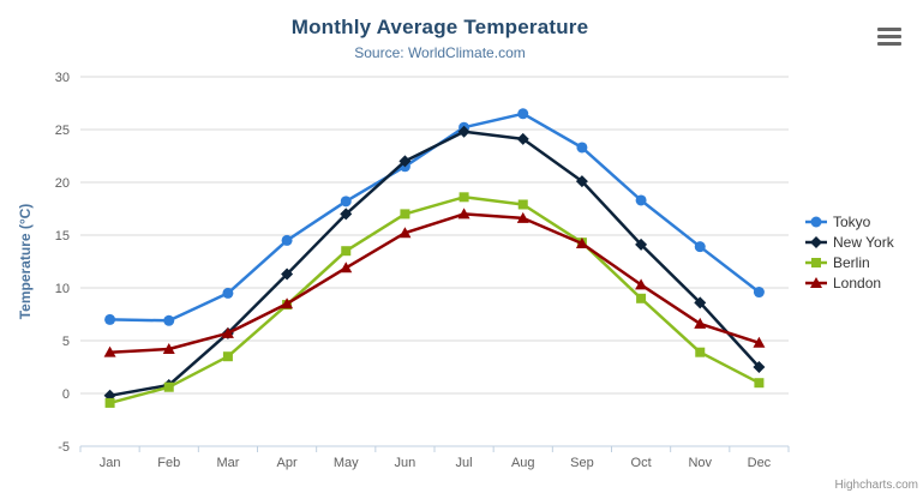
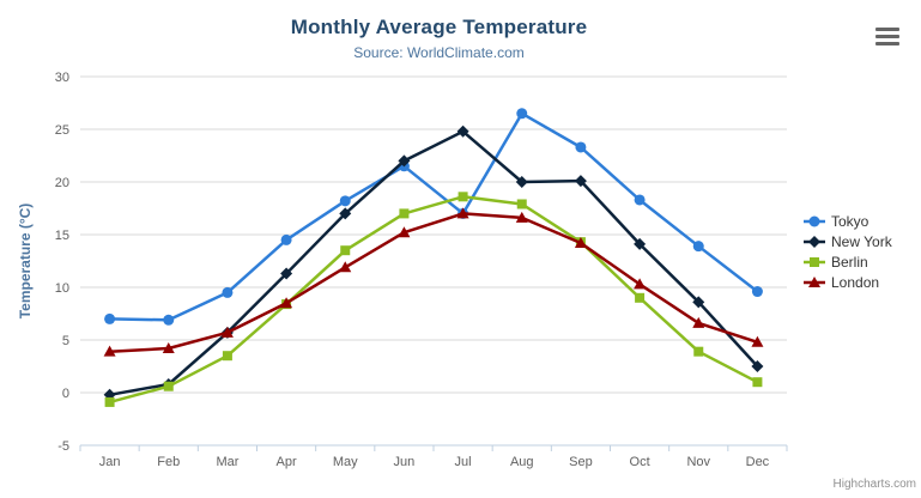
Tokyo/Jul: 25 -> 17
New York/Aug: 24 -> 20
